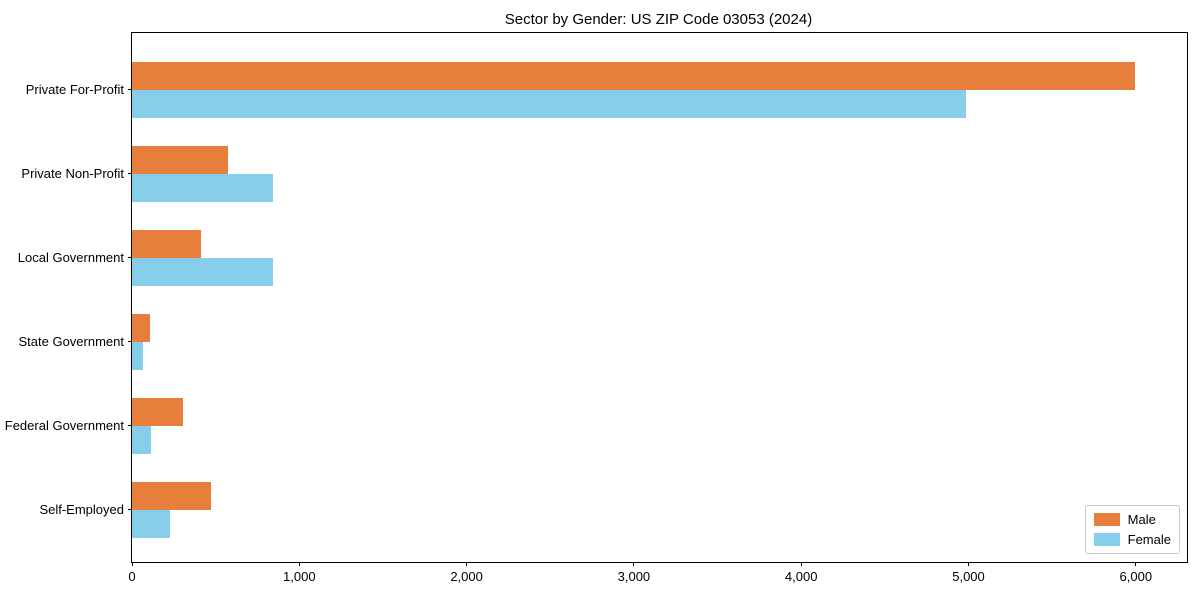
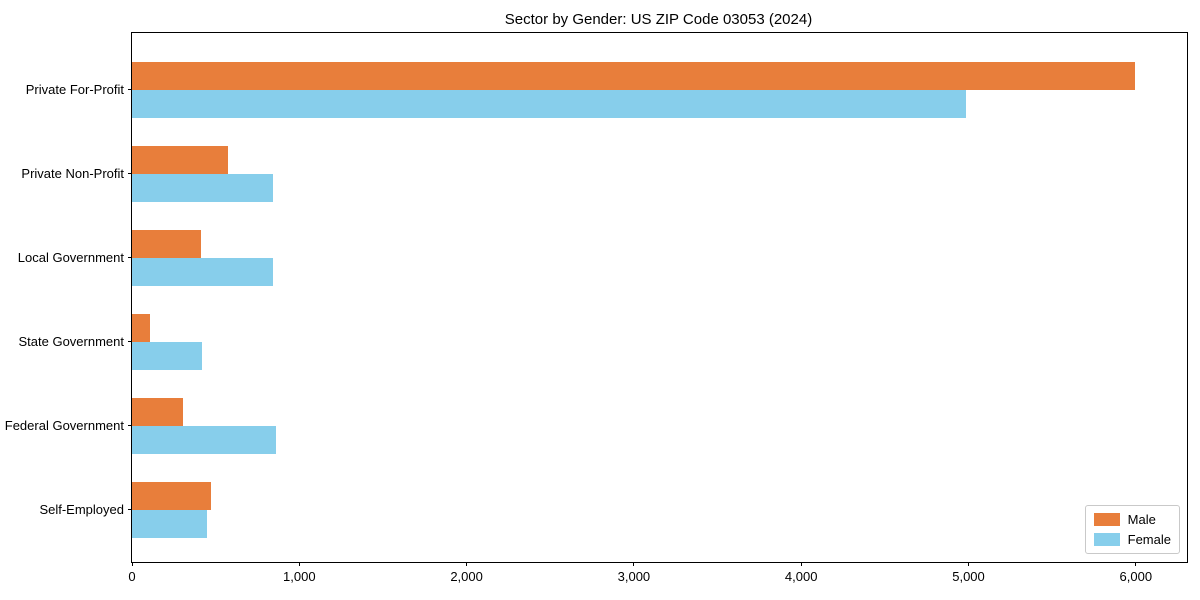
Female/State Government: 60 -> 420
Female/Federal Government: 120 -> 860
Female/Self-Employed: 220 -> 450
